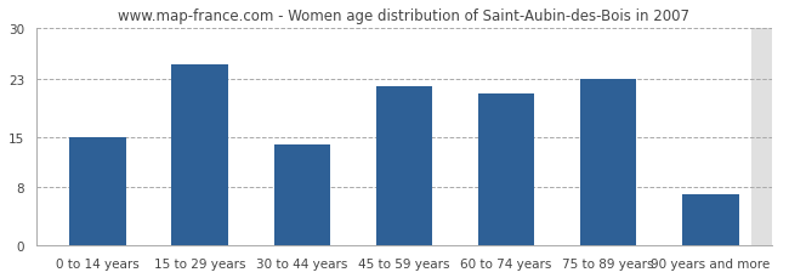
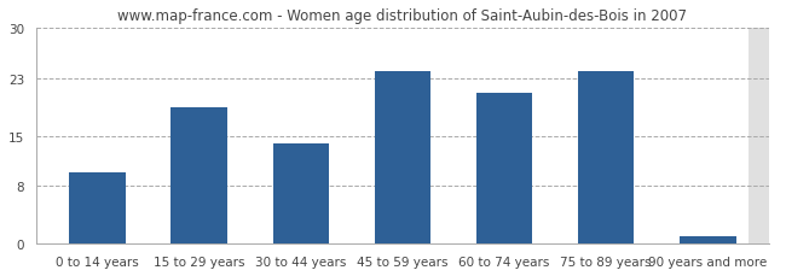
0 to 14 years: 15 -> 10
15 to 29 years: 25 -> 19
45 to 59 years: 22 -> 24
75 to 89 years: 23 -> 24
90 years and more: 7 -> 1
